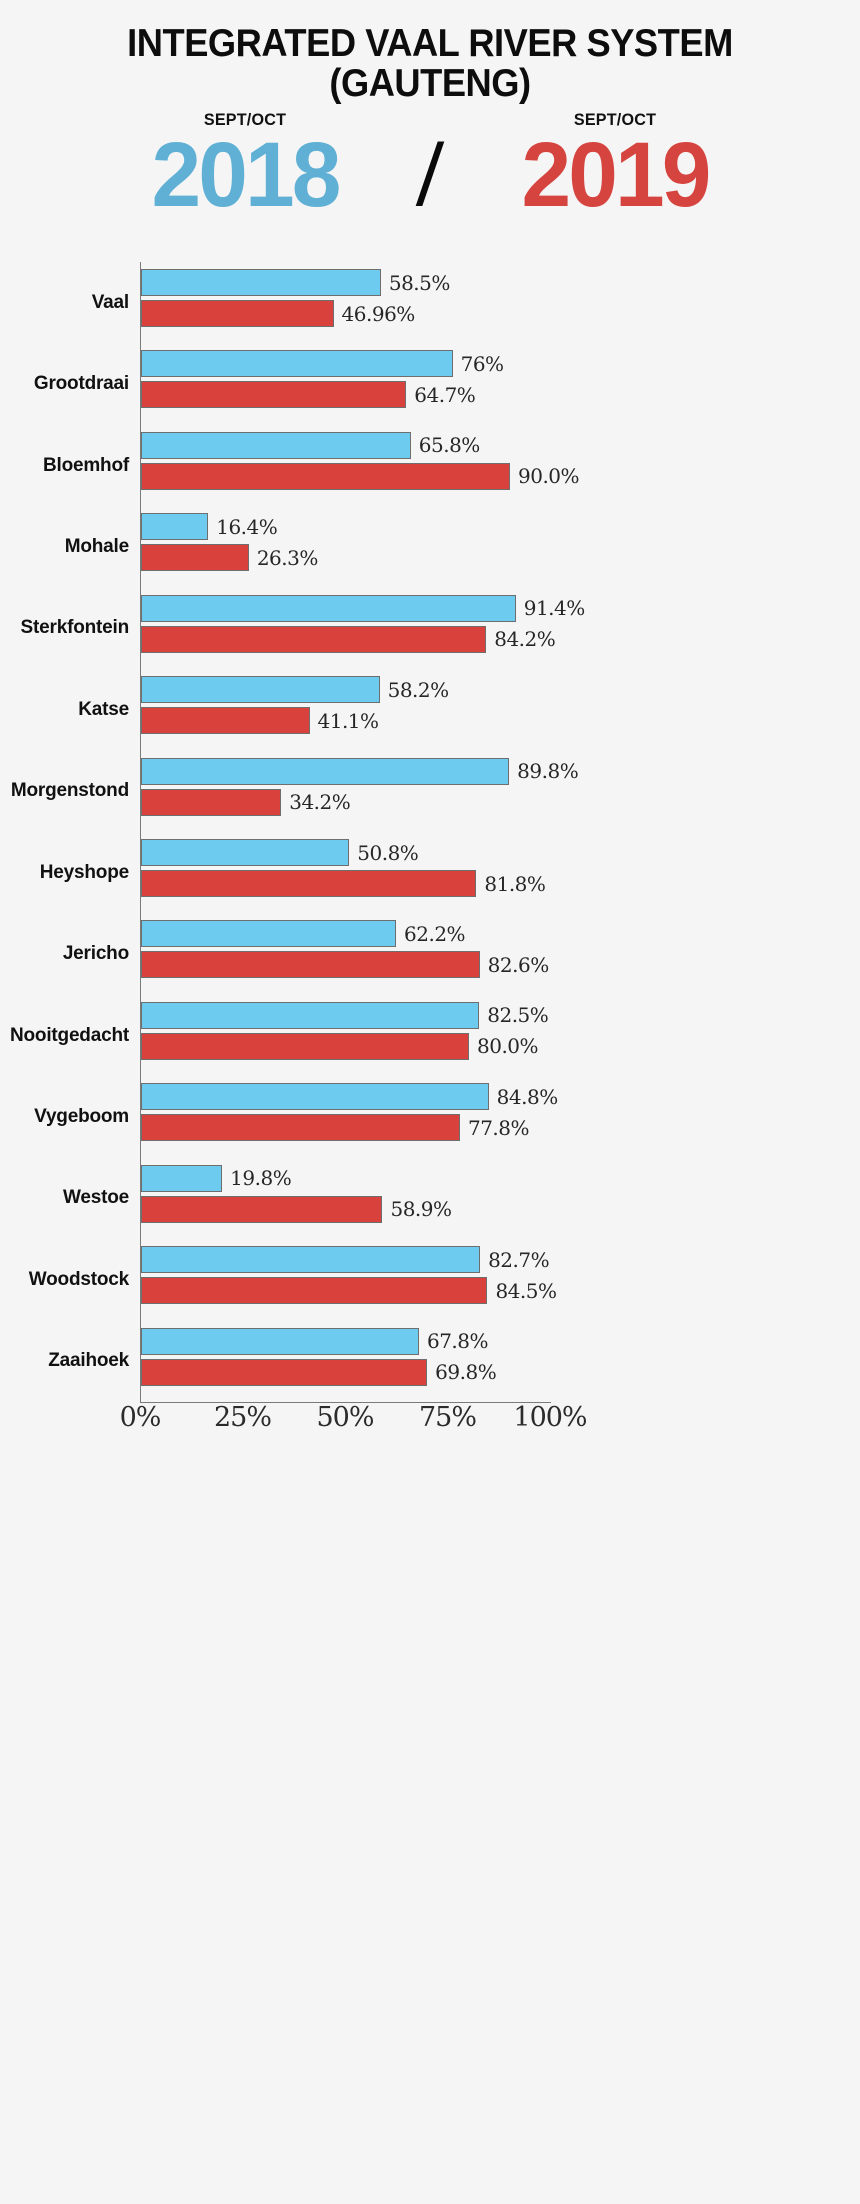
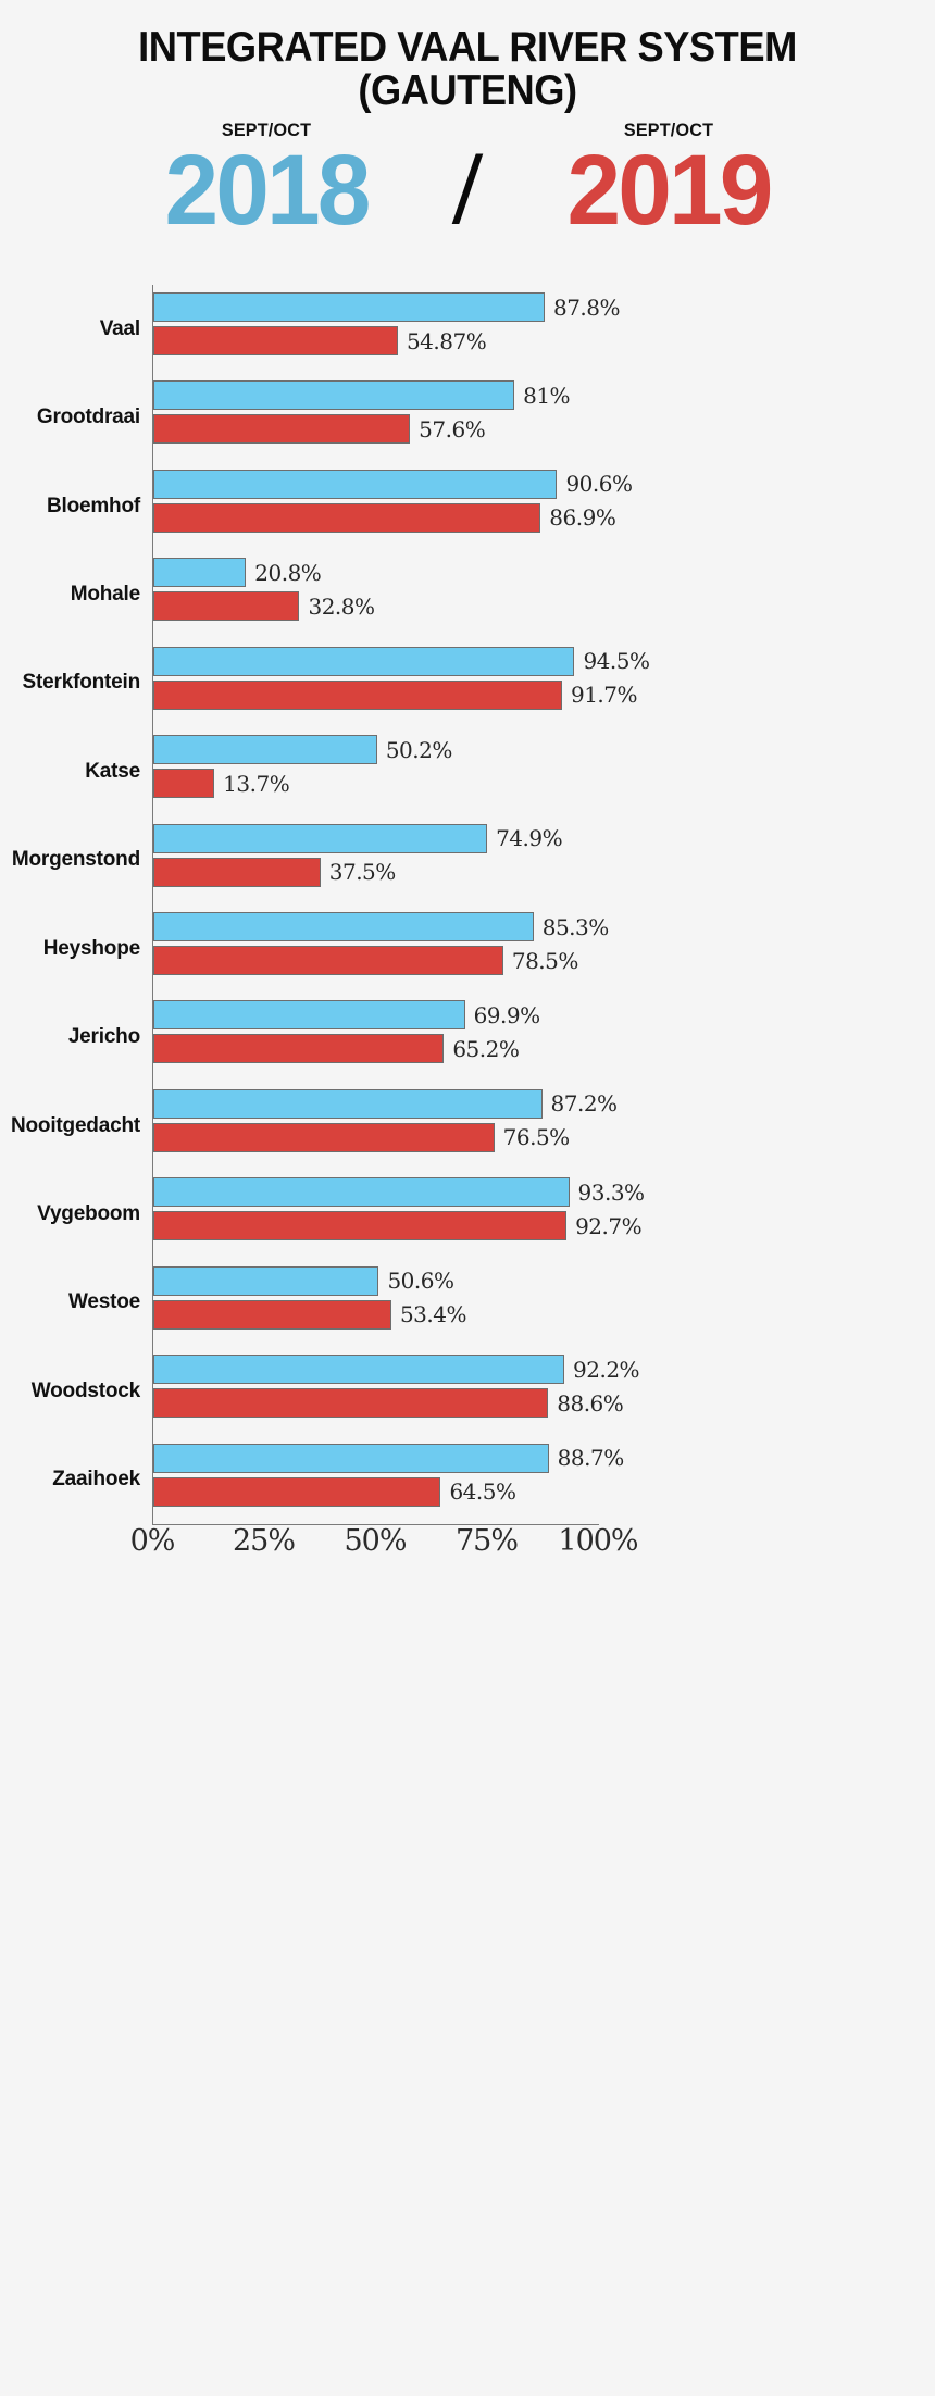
SEPT/OCT 2018/Vaal: 58.5% -> 87.8%
SEPT/OCT 2019/Vaal: 46.96% -> 54.87%
SEPT/OCT 2018/Grootdraai: 76% -> 81%
SEPT/OCT 2019/Grootdraai: 64.7% -> 57.6%
SEPT/OCT 2018/Bloemhof: 65.8% -> 90.6%
SEPT/OCT 2019/Bloemhof: 90.0% -> 86.9%
SEPT/OCT 2018/Mohale: 16.4% -> 20.8%
SEPT/OCT 2019/Mohale: 26.3% -> 32.8%
SEPT/OCT 2018/Sterkfontein: 91.4% -> 94.5%
SEPT/OCT 2019/Sterkfontein: 84.2% -> 91.7%
SEPT/OCT 2018/Katse: 58.2% -> 50.2%
SEPT/OCT 2019/Katse: 41.1% -> 13.7%
SEPT/OCT 2018/Morgenstond: 89.8% -> 74.9%
SEPT/OCT 2019/Morgenstond: 34.2% -> 37.5%
SEPT/OCT 2018/Heyshope: 50.8% -> 85.3%
SEPT/OCT 2019/Heyshope: 81.8% -> 78.5%
SEPT/OCT 2018/Jericho: 62.2% -> 69.9%
SEPT/OCT 2019/Jericho: 82.6% -> 65.2%
SEPT/OCT 2018/Nooitgedacht: 82.5% -> 87.2%
SEPT/OCT 2019/Nooitgedacht: 80.0% -> 76.5%
SEPT/OCT 2018/Vygeboom: 84.8% -> 93.3%
SEPT/OCT 2019/Vygeboom: 77.8% -> 92.7%
SEPT/OCT 2018/Westoe: 19.8% -> 50.6%
SEPT/OCT 2019/Westoe: 58.9% -> 53.4%
SEPT/OCT 2018/Woodstock: 82.7% -> 92.2%
SEPT/OCT 2019/Woodstock: 84.5% -> 88.6%
SEPT/OCT 2018/Zaaihoek: 67.8% -> 88.7%
SEPT/OCT 2019/Zaaihoek: 69.8% -> 64.5%
